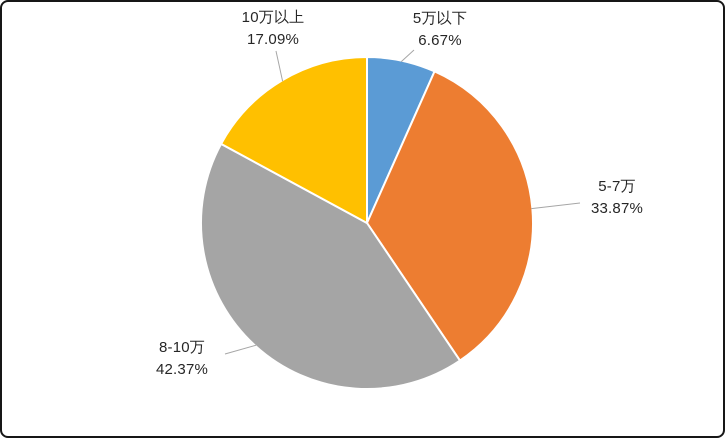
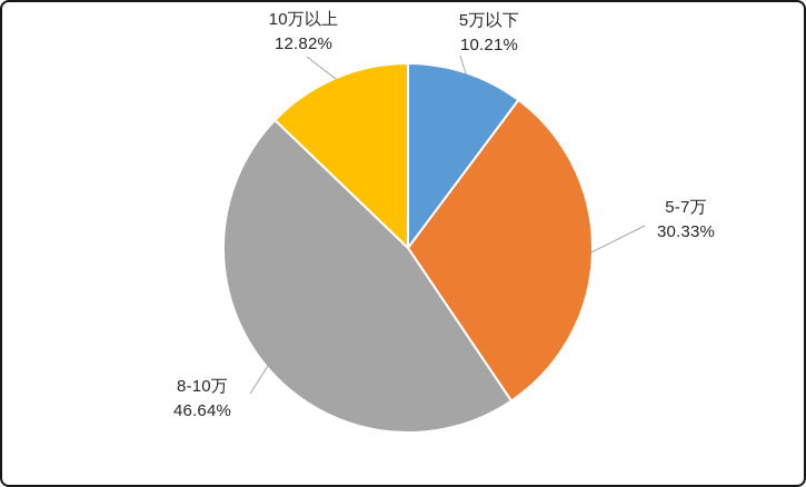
5万以下: 6.67% -> 10.21%
5-7万: 33.87% -> 30.33%
8-10万: 42.37% -> 46.64%
10万以上: 17.09% -> 12.82%
